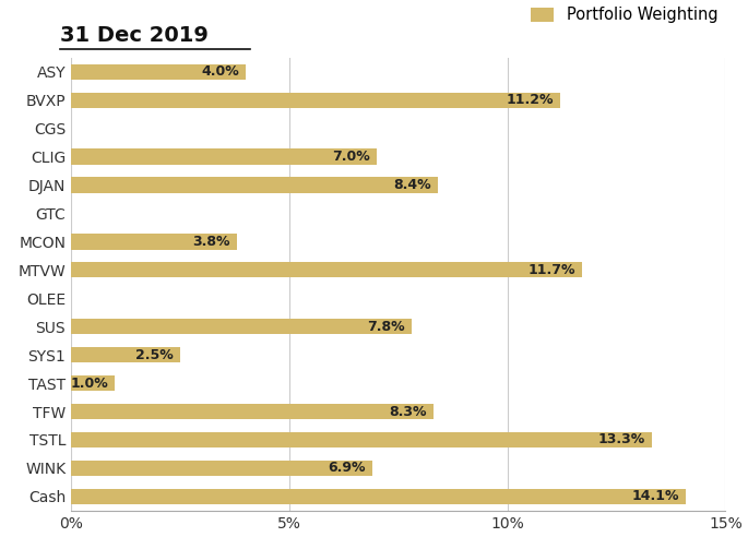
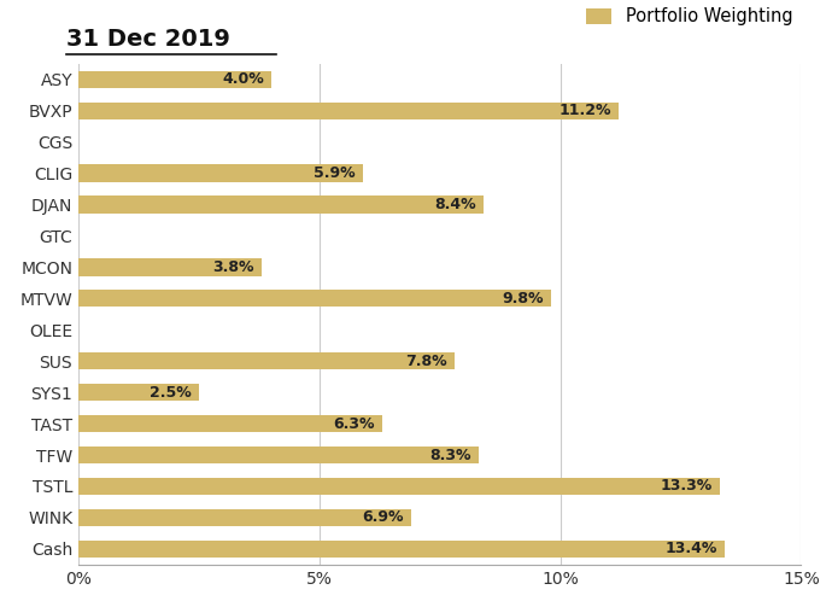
CLIG: 7.0% -> 5.9%
MTVW: 11.7% -> 9.8%
TAST: 1.0% -> 6.3%
Cash: 14.1% -> 13.4%
